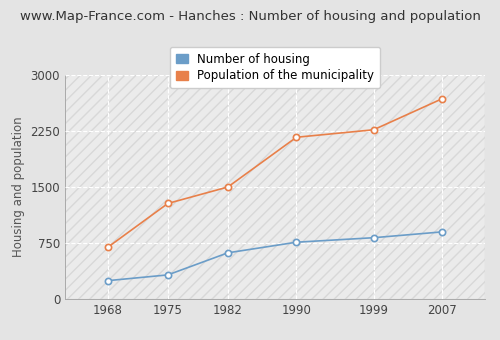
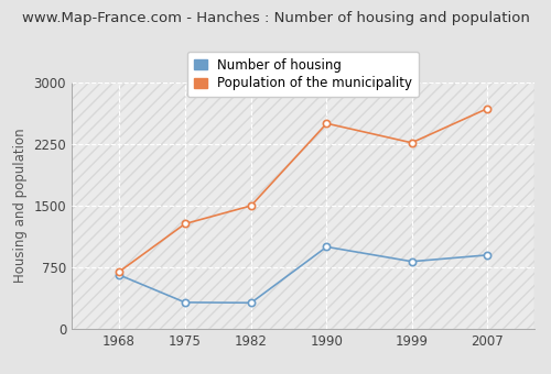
Number of housing/1968: 250 -> 660
Number of housing/1982: 620 -> 320
Number of housing/1990: 760 -> 1000
Population of the municipality/1990: 2160 -> 2500
